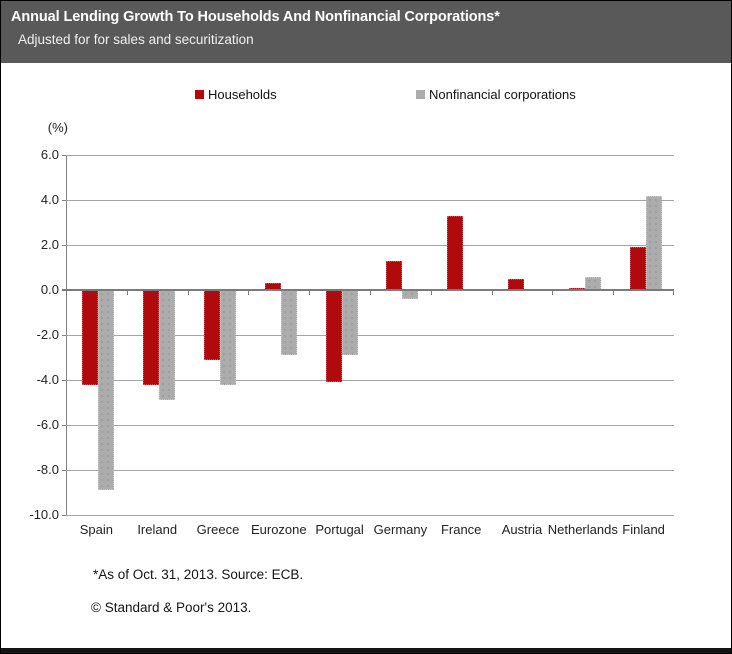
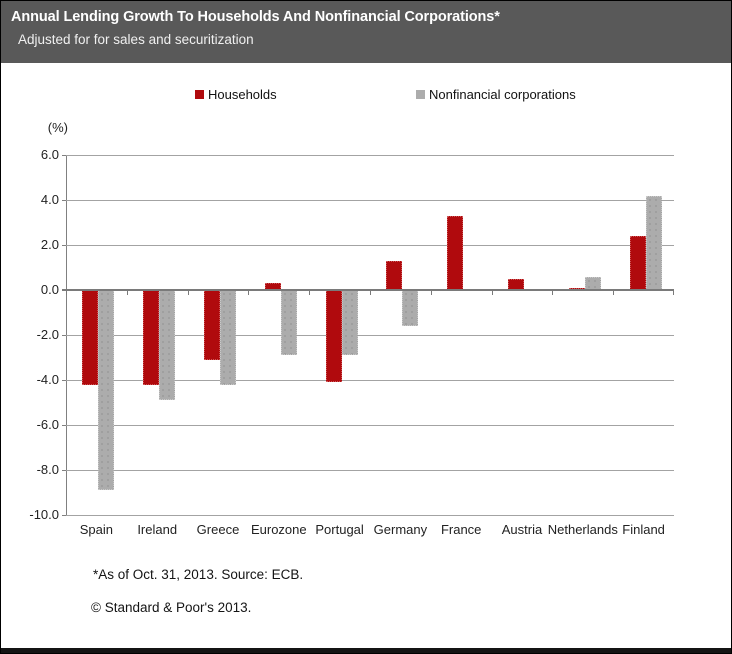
Nonfinancial corporations/Germany: -0.4 -> -1.6
Households/Finland: 1.9 -> 2.4
